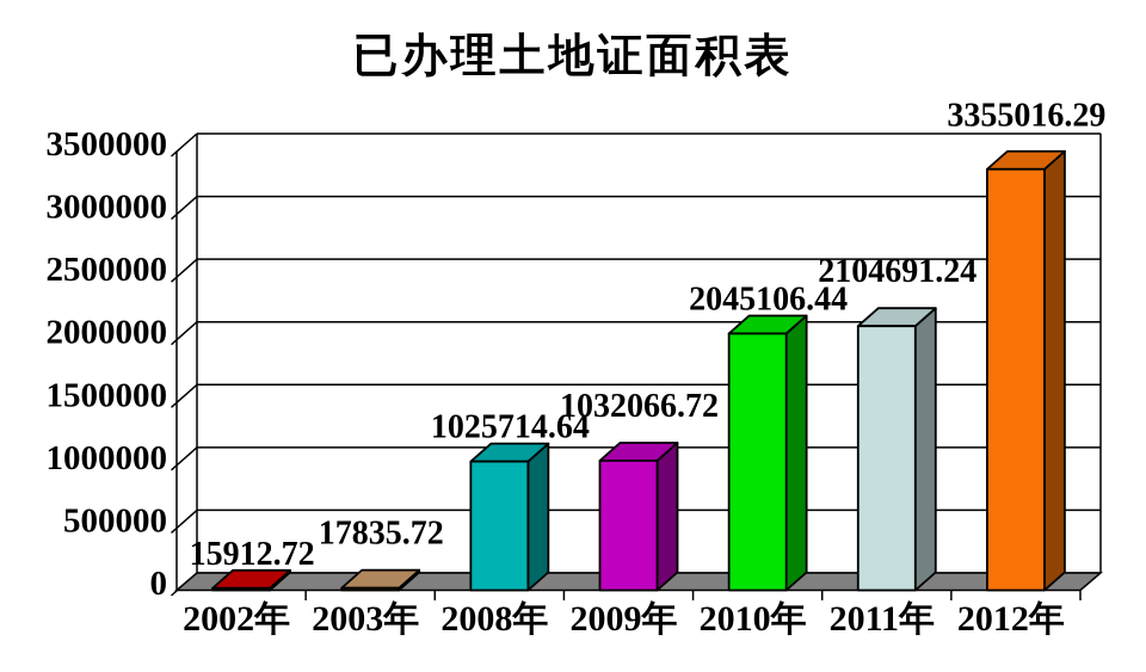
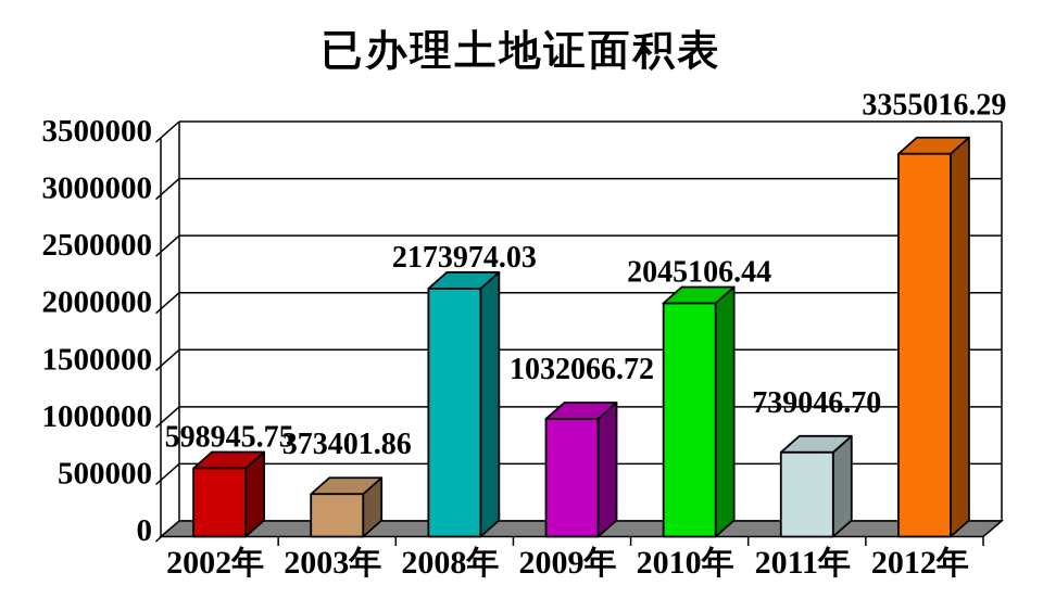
2002年: 15912.72 -> 598945.75
2003年: 17835.72 -> 373401.86
2008年: 1025714.64 -> 2173974.03
2011年: 2104691.24 -> 739046.70
